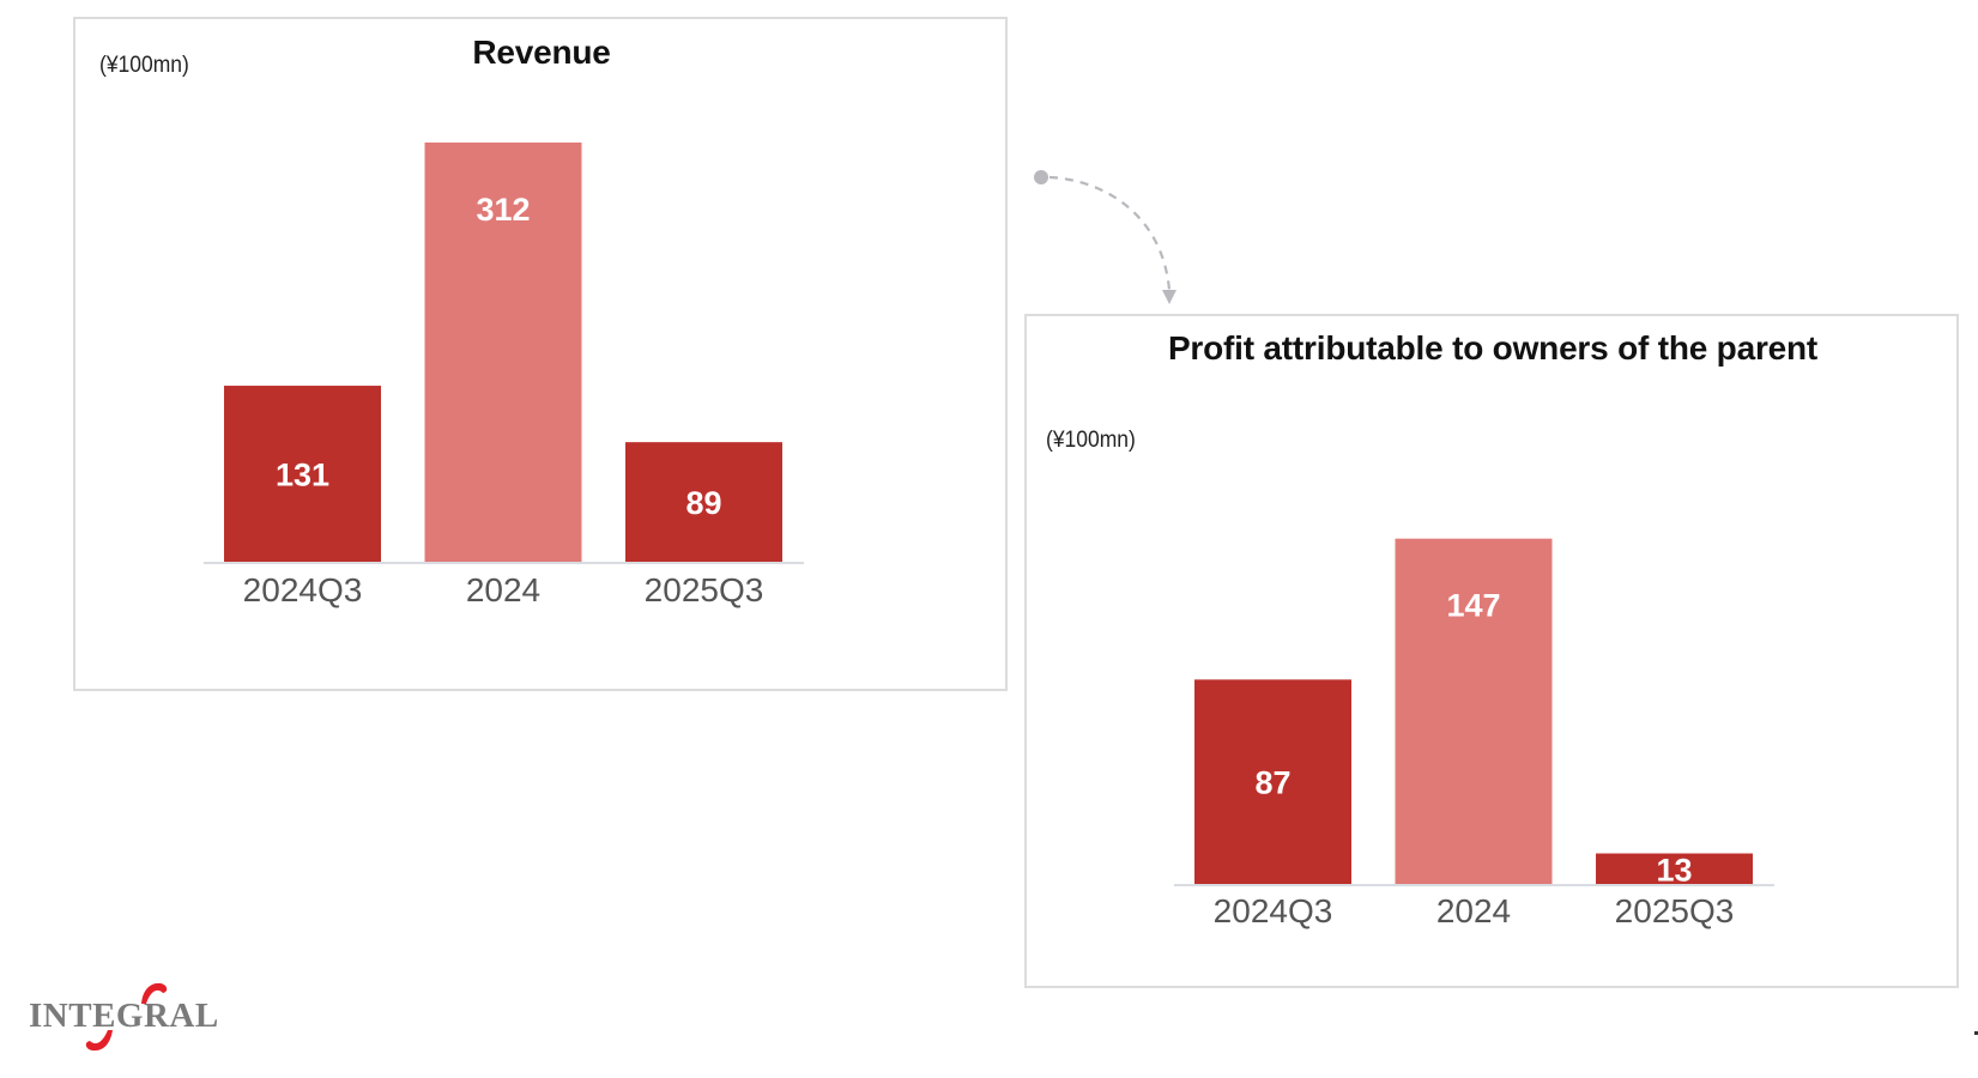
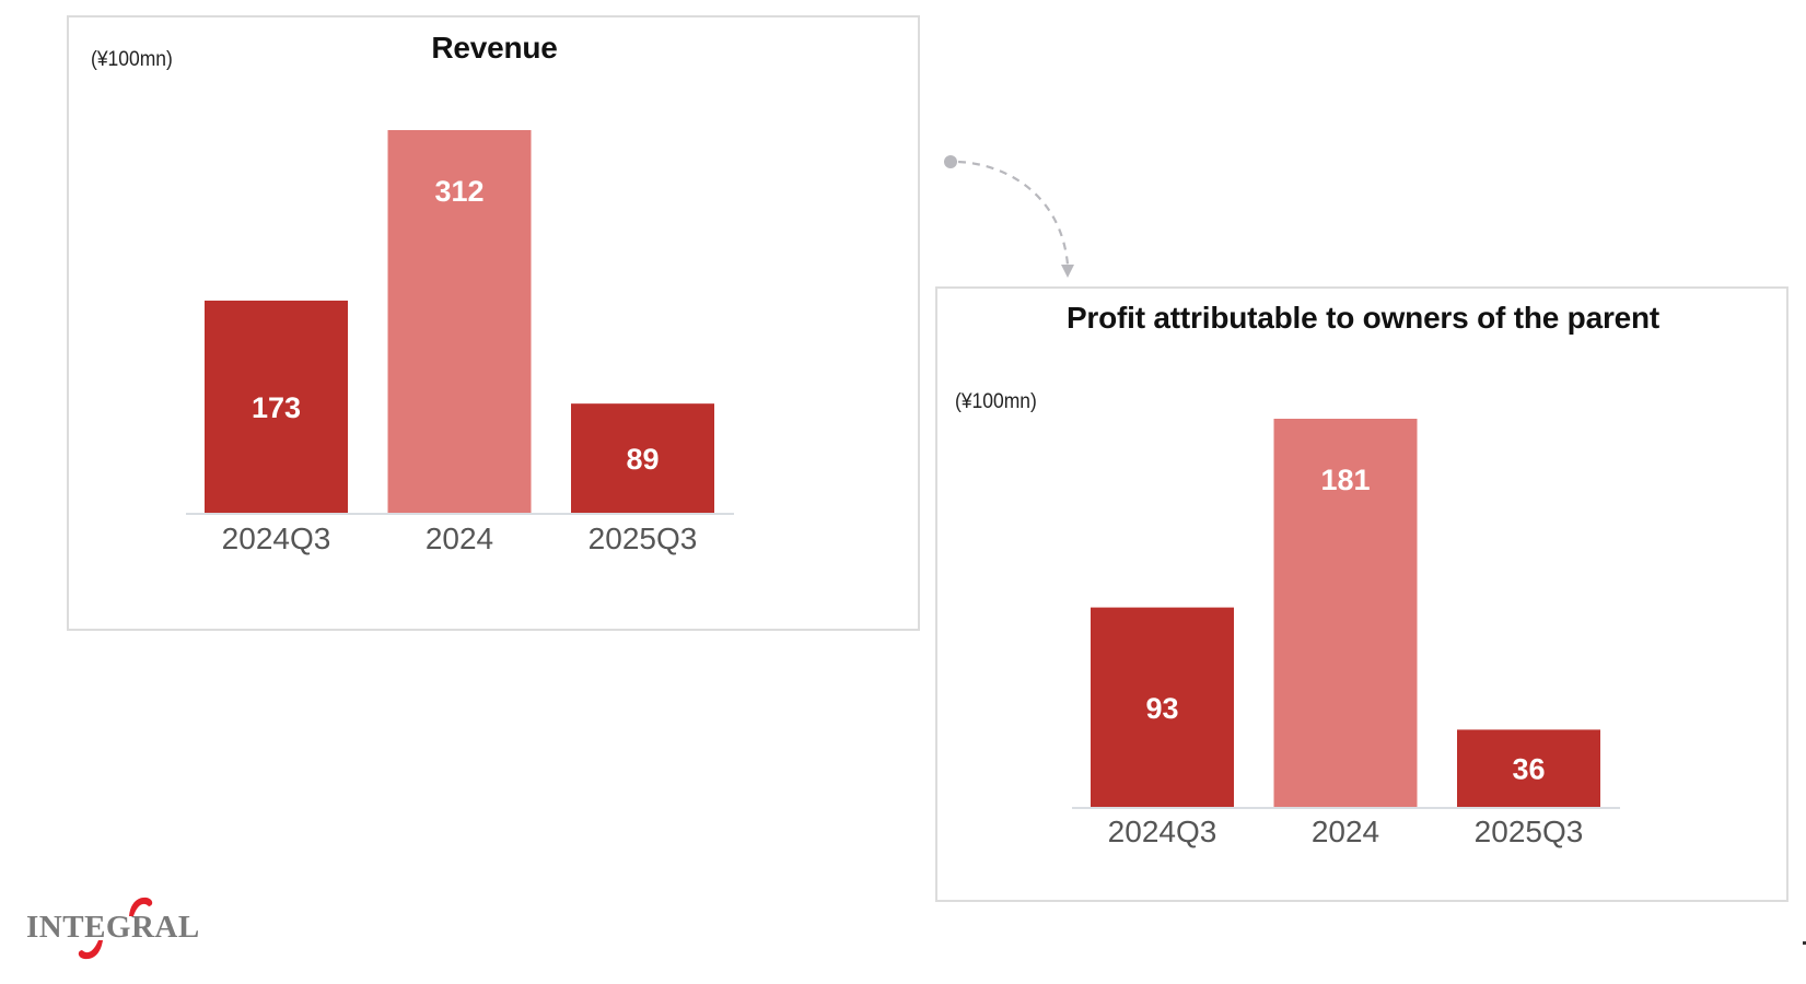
Revenue/2024Q3: 131 -> 173
Profit attributable to owners of the parent/2024Q3: 87 -> 93
Profit attributable to owners of the parent/2024: 147 -> 181
Profit attributable to owners of the parent/2025Q3: 13 -> 36
